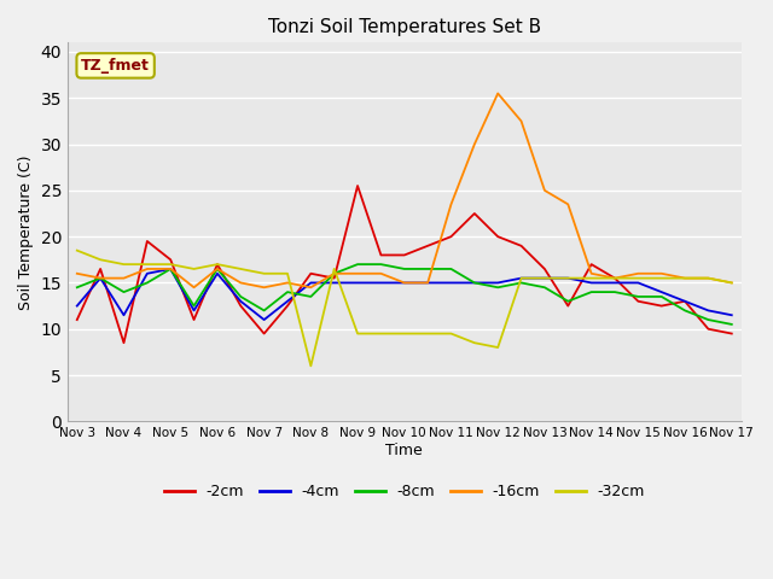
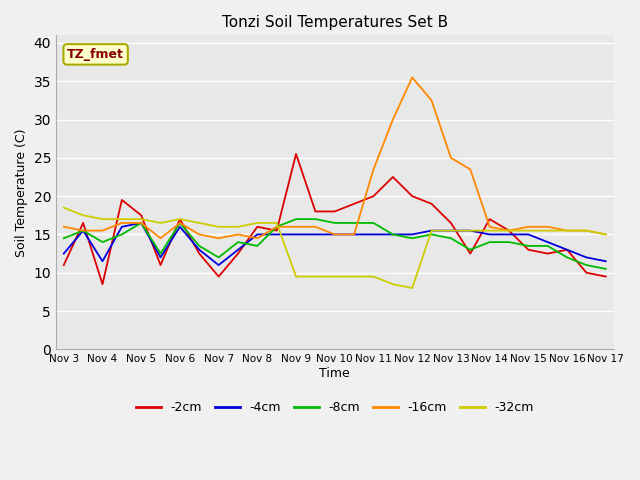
-32cm/Nov 8: 6.0 -> 16.5
